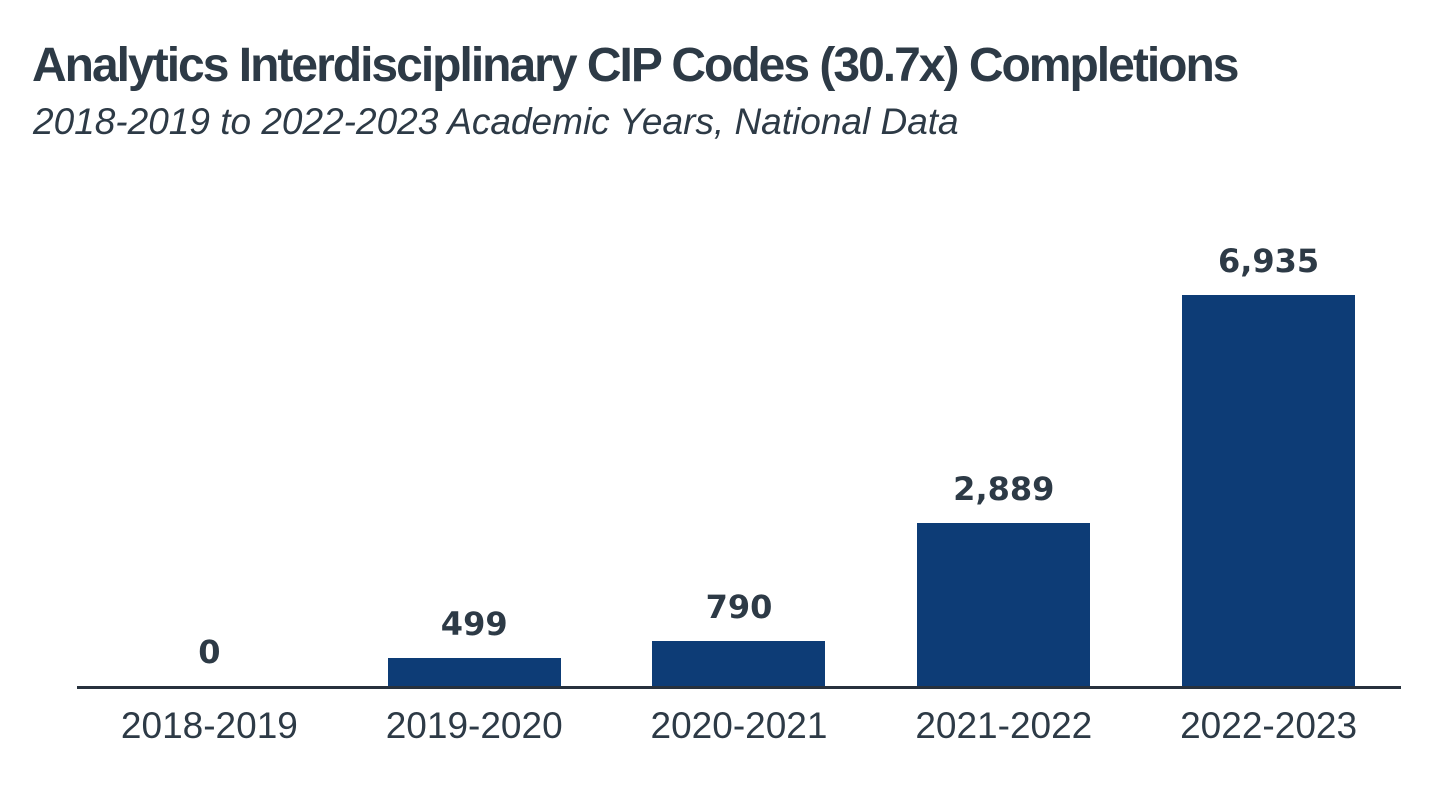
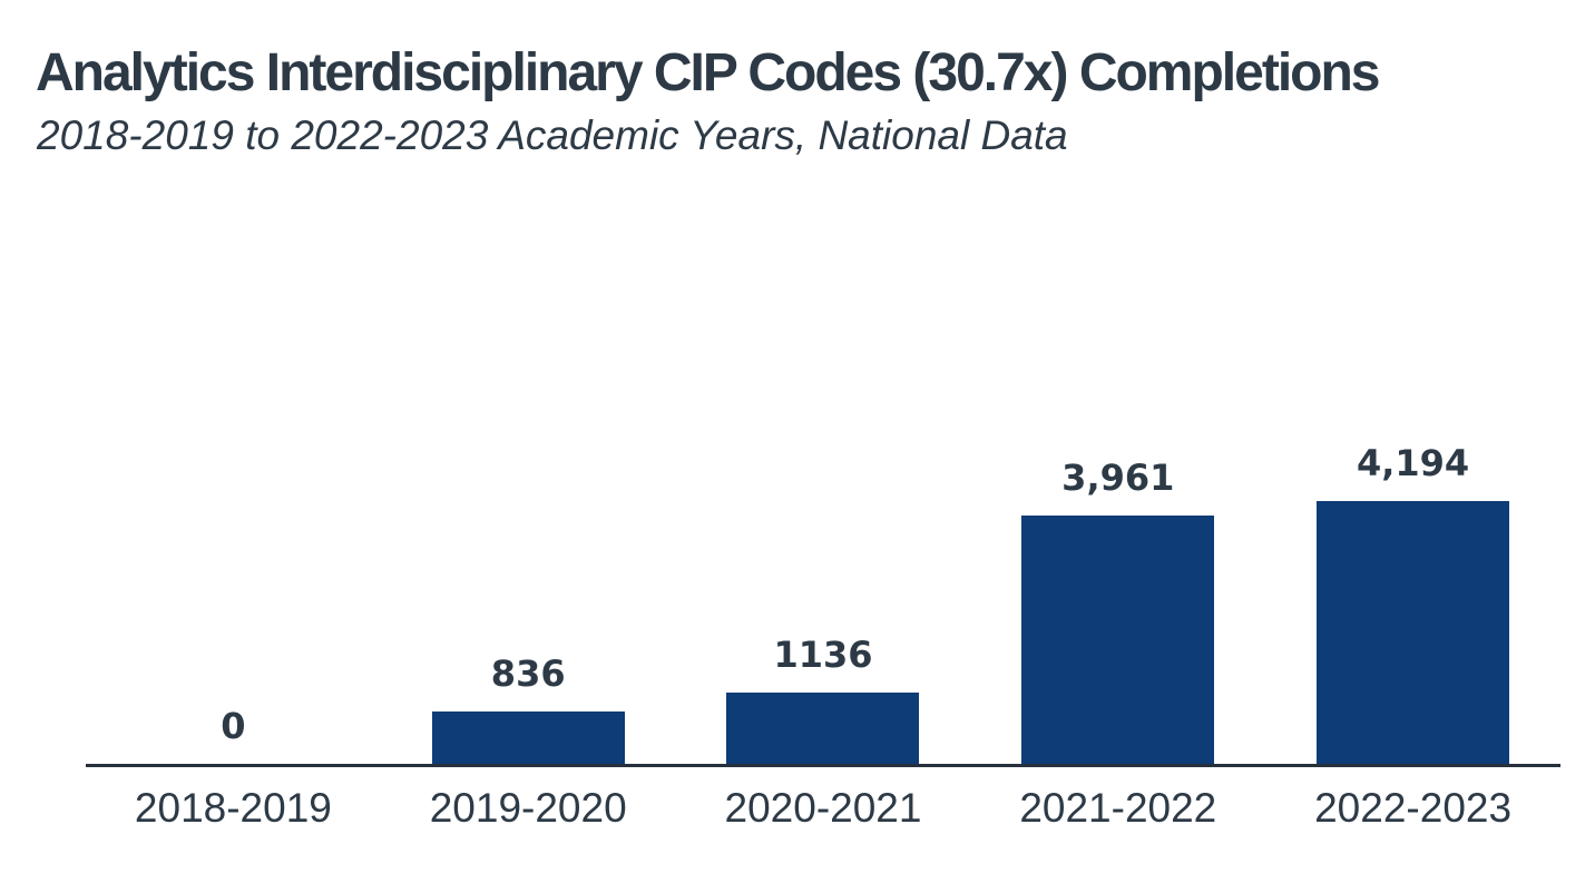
2019-2020: 499 -> 836
2020-2021: 790 -> 1136
2021-2022: 2,889 -> 3,961
2022-2023: 6,935 -> 4,194
